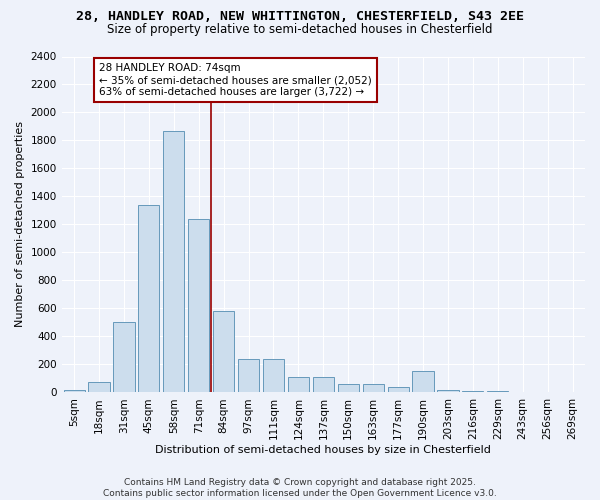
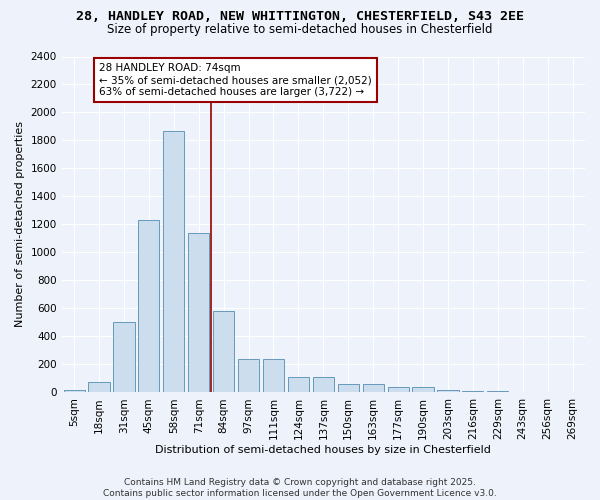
45sqm: 1340 -> 1230
71sqm: 1240 -> 1140
190sqm: 150 -> 40
